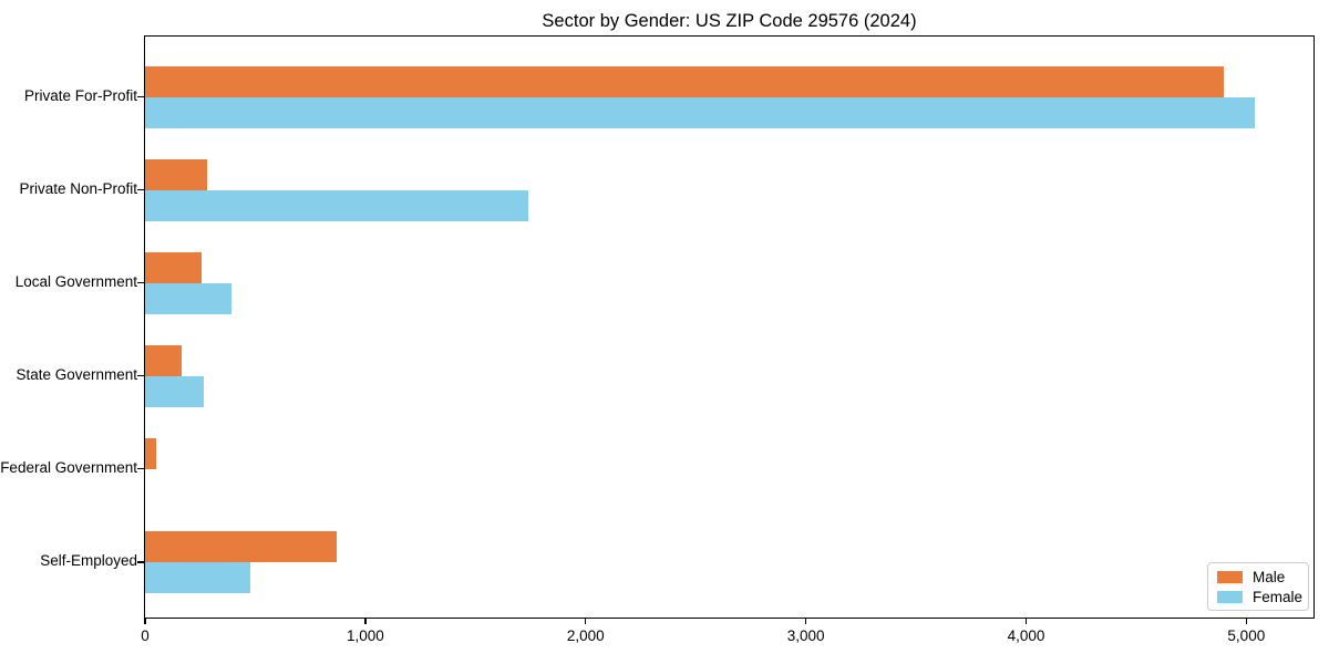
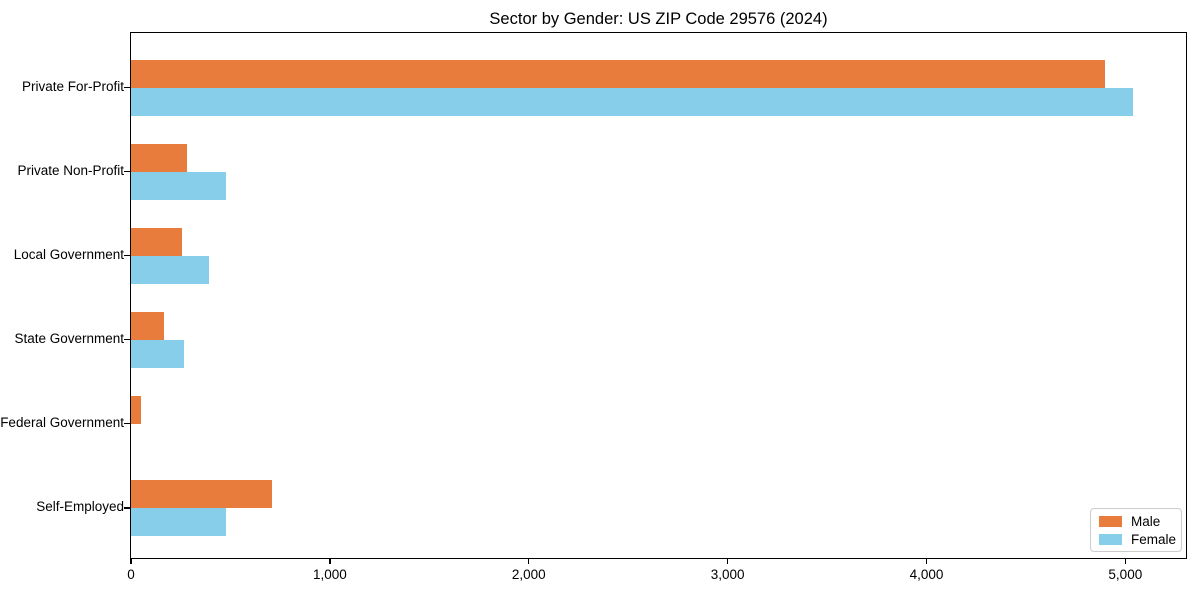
Female/Private Non-Profit: 1740 -> 480
Male/Self-Employed: 870 -> 710
